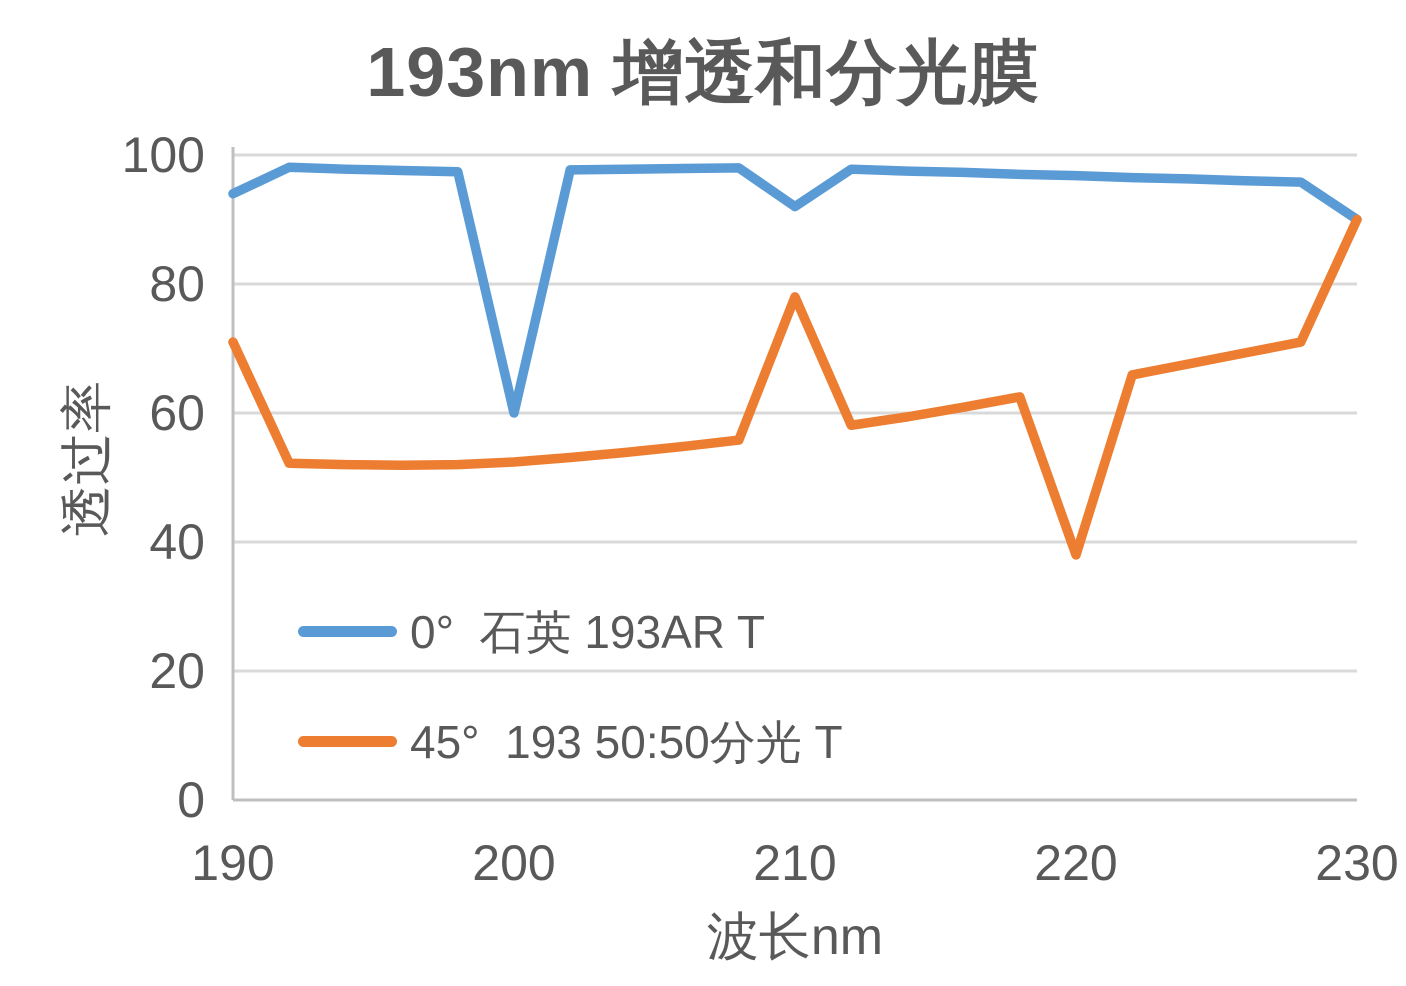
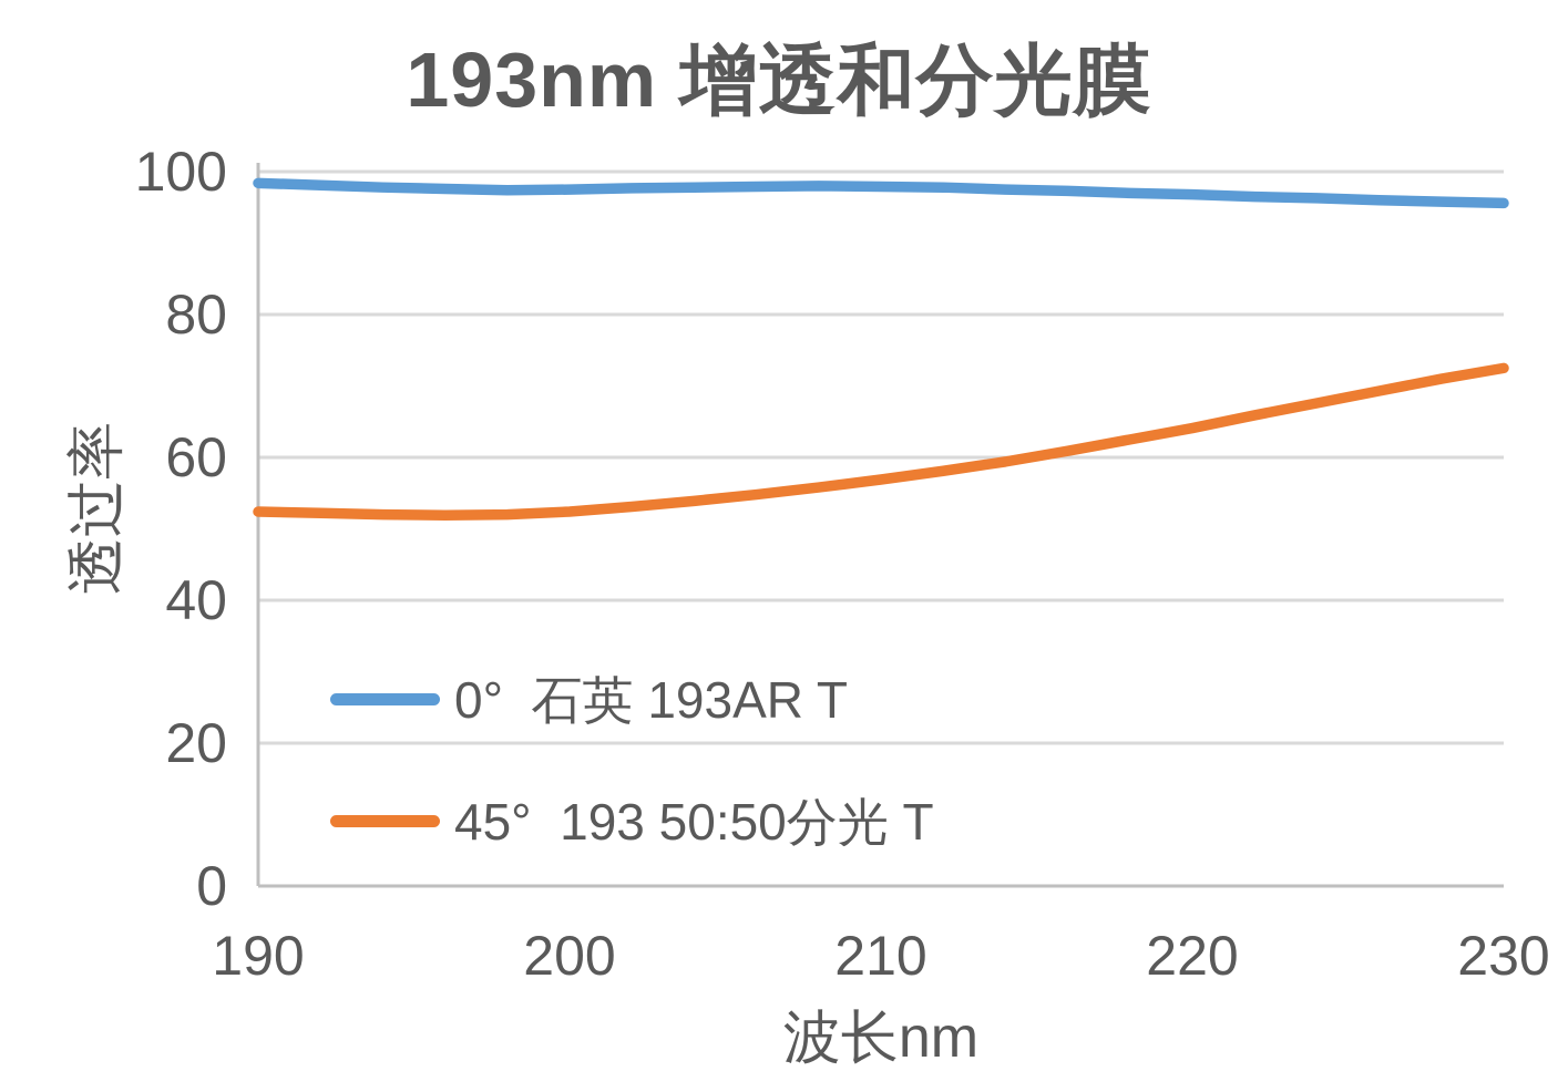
0° 石英 193AR T/190: 94 -> 98
45° 193 50:50分光 T/190: 71 -> 52
0° 石英 193AR T/200: 60 -> 98
0° 石英 193AR T/210: 92 -> 98
45° 193 50:50分光 T/210: 78 -> 57
45° 193 50:50分光 T/220: 38 -> 64
0° 石英 193AR T/230: 90 -> 96
45° 193 50:50分光 T/230: 90 -> 72
